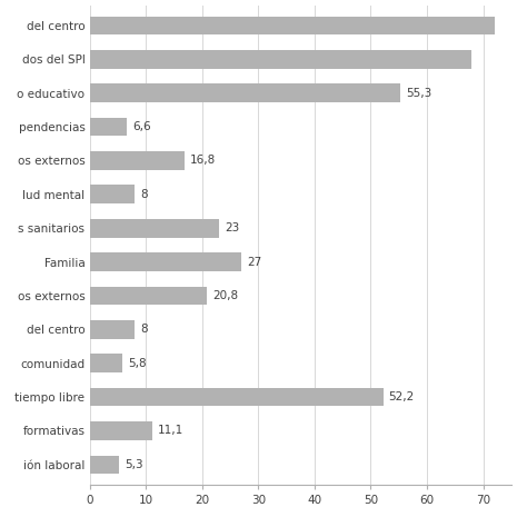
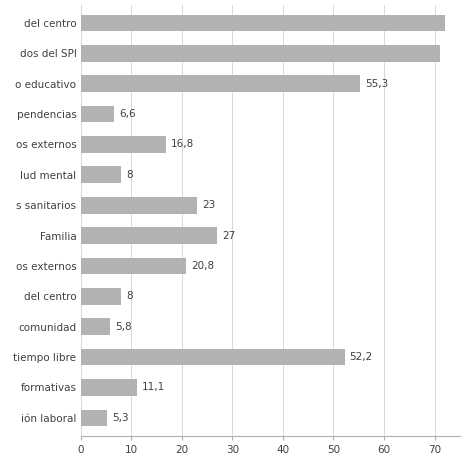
dos del SPI: 68.0 -> 71.0
